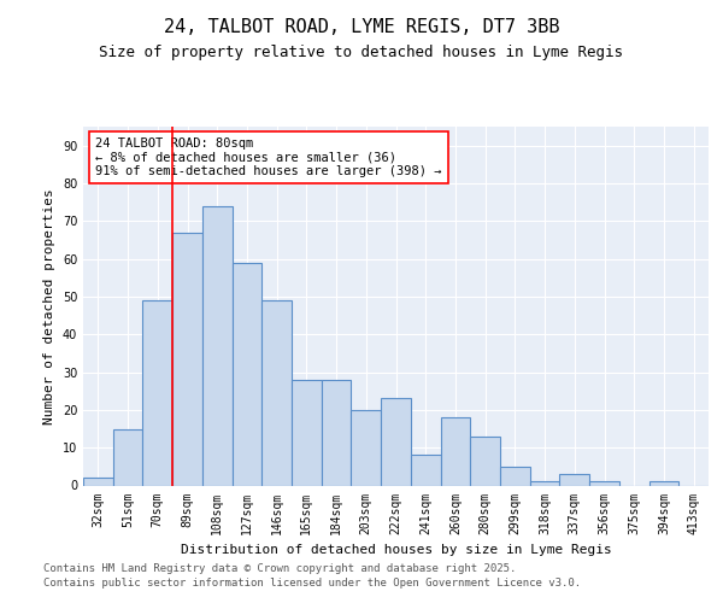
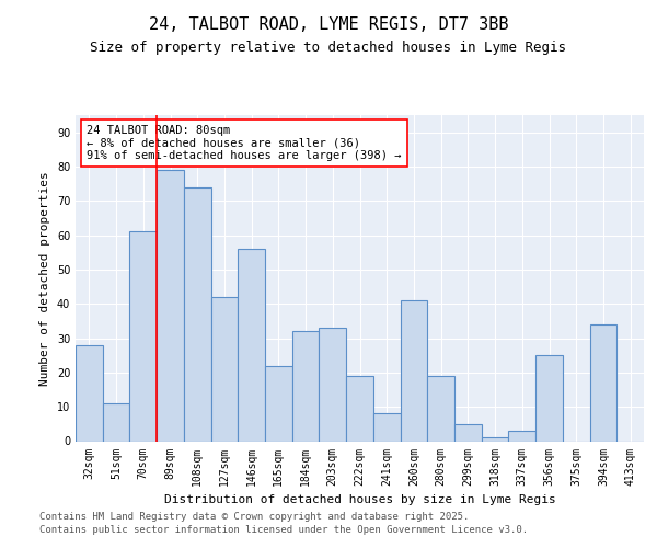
32sqm: 2 -> 28
51sqm: 15 -> 11
70sqm: 49 -> 61
89sqm: 67 -> 79
127sqm: 59 -> 42
146sqm: 49 -> 56
165sqm: 28 -> 22
184sqm: 28 -> 32
203sqm: 20 -> 33
222sqm: 23 -> 19
260sqm: 18 -> 41
280sqm: 13 -> 19
356sqm: 1 -> 25
394sqm: 1 -> 34
